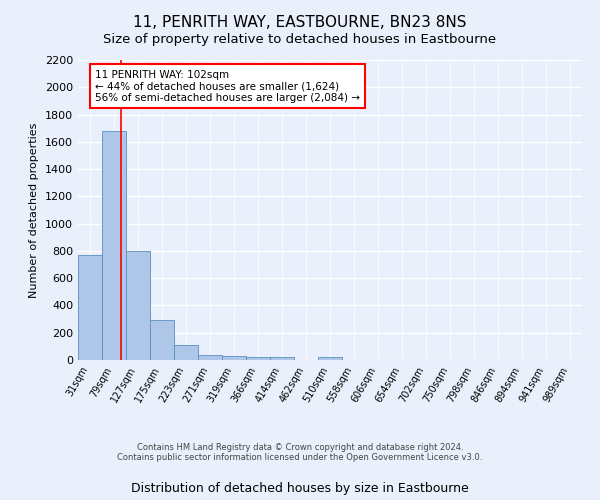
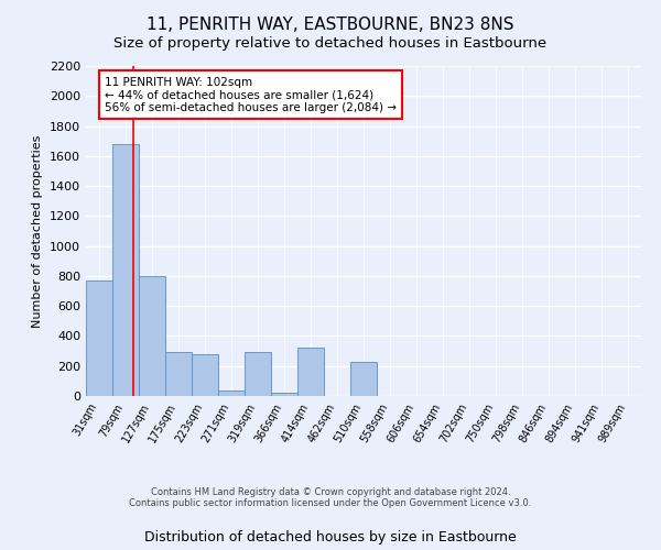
223sqm: 110 -> 280
319sqm: 30 -> 290
414sqm: 20 -> 320
510sqm: 20 -> 230
